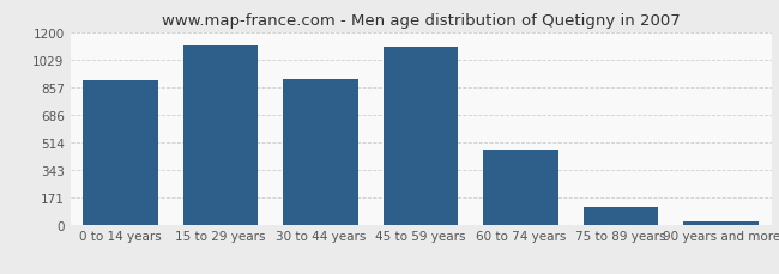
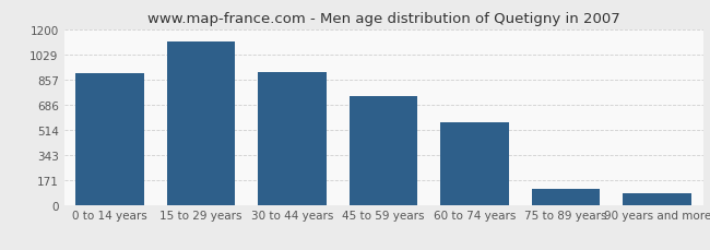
45 to 59 years: 1110 -> 740
60 to 74 years: 470 -> 560
90 years and more: 20 -> 80
